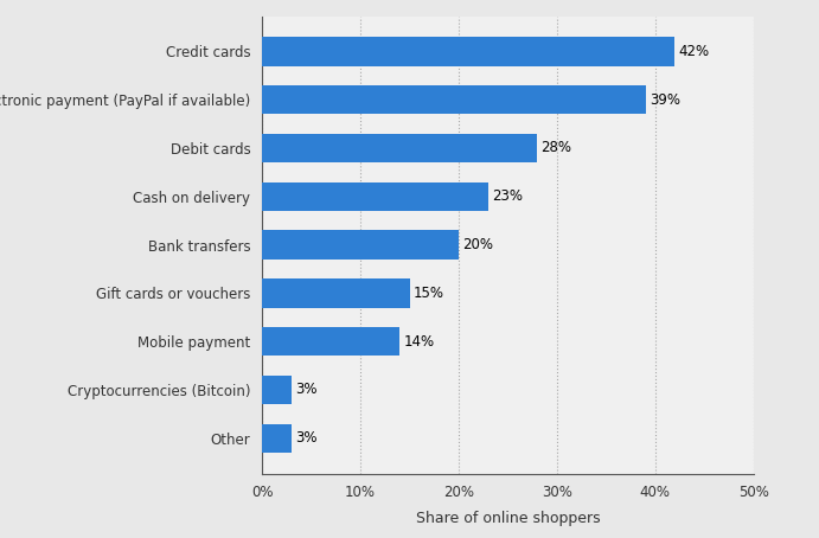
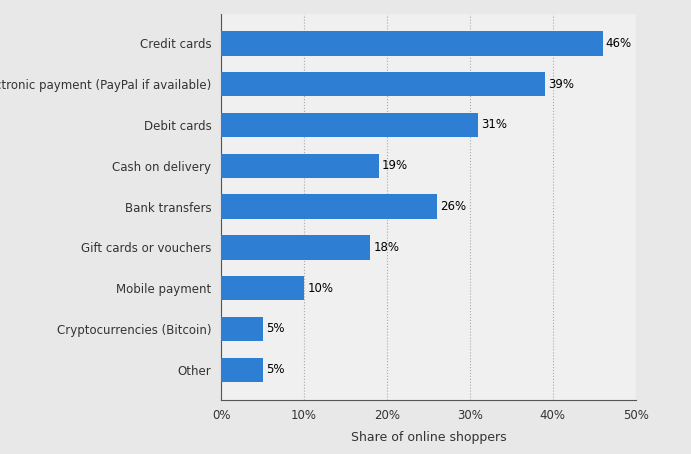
Credit cards: 42% -> 46%
Debit cards: 28% -> 31%
Cash on delivery: 23% -> 19%
Bank transfers: 20% -> 26%
Gift cards or vouchers: 15% -> 18%
Mobile payment: 14% -> 10%
Cryptocurrencies (Bitcoin): 3% -> 5%
Other: 3% -> 5%
